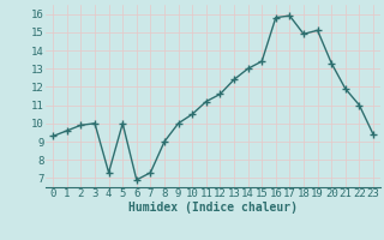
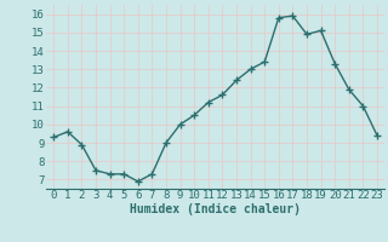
2: 9.9 -> 8.9
3: 10.0 -> 7.5
5: 10.0 -> 7.3
